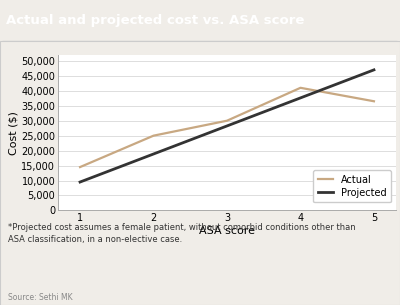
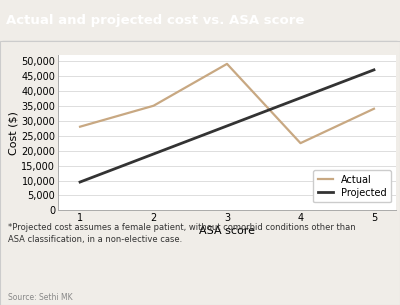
1: 14,500 -> 28,000
2: 25,000 -> 35,000
3: 30,000 -> 49,000
4: 41,000 -> 22,500
5: 36,500 -> 34,000
